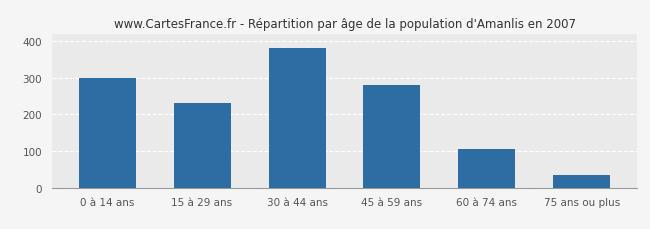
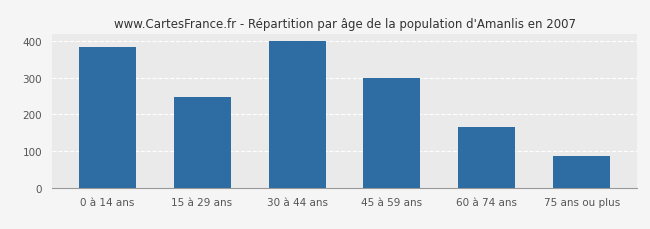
0 à 14 ans: 300 -> 383
15 à 29 ans: 230 -> 247
30 à 44 ans: 380 -> 400
45 à 59 ans: 280 -> 298
60 à 74 ans: 105 -> 165
75 ans ou plus: 35 -> 85
